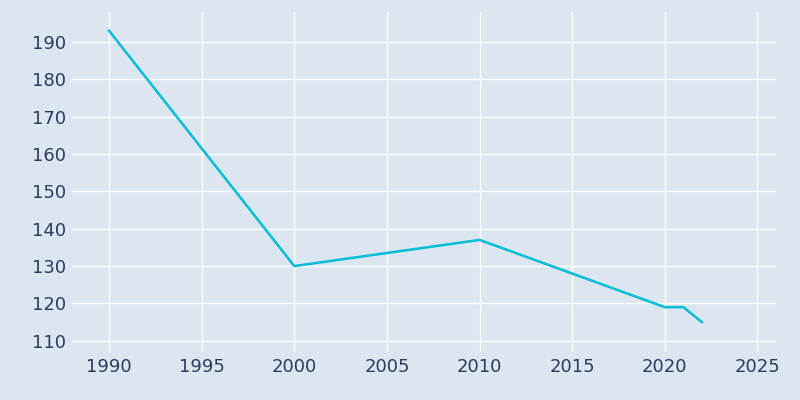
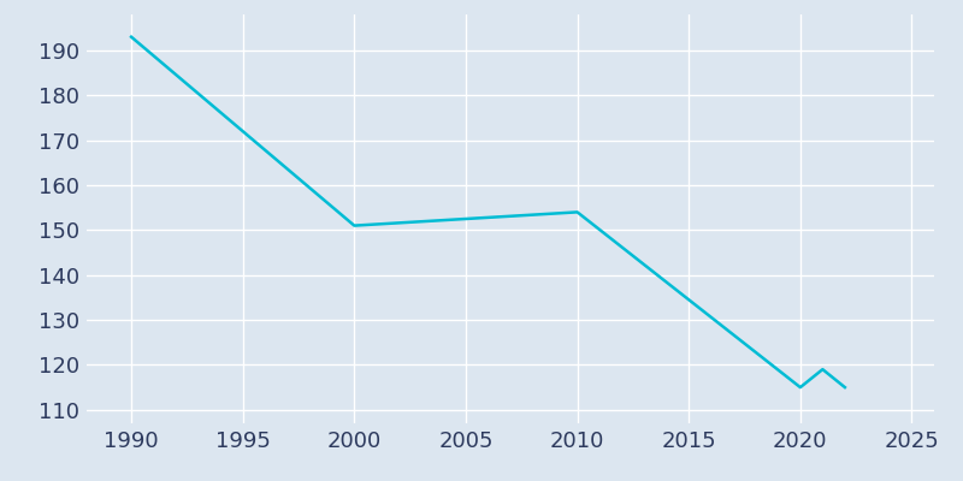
2000: 130 -> 151
2010: 137 -> 154
2020: 119 -> 115
